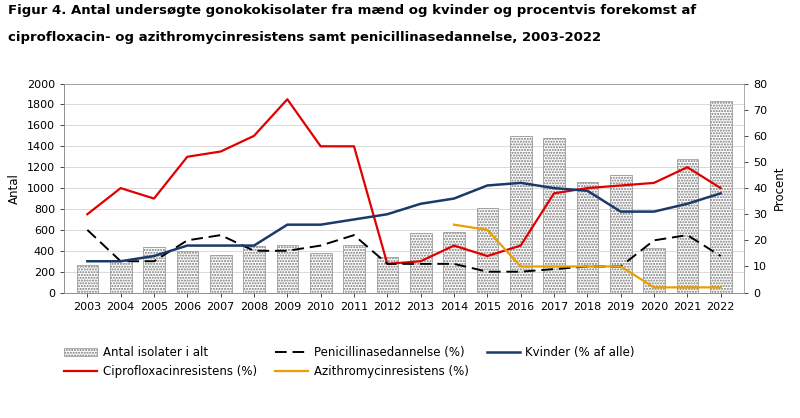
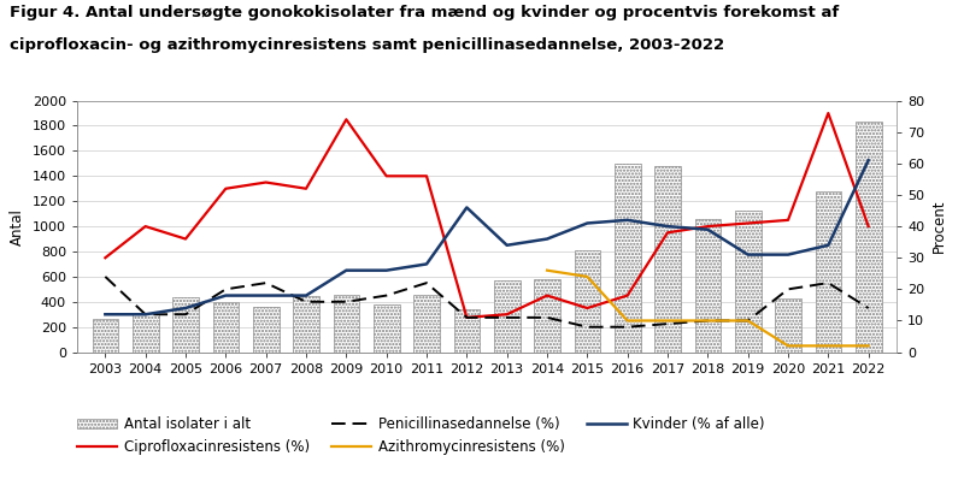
Ciprofloxacinresistens (%)/2008: 60 -> 52
Kvinder (% af alle)/2012: 30 -> 46
Ciprofloxacinresistens (%)/2021: 48 -> 76
Kvinder (% af alle)/2022: 38 -> 61
